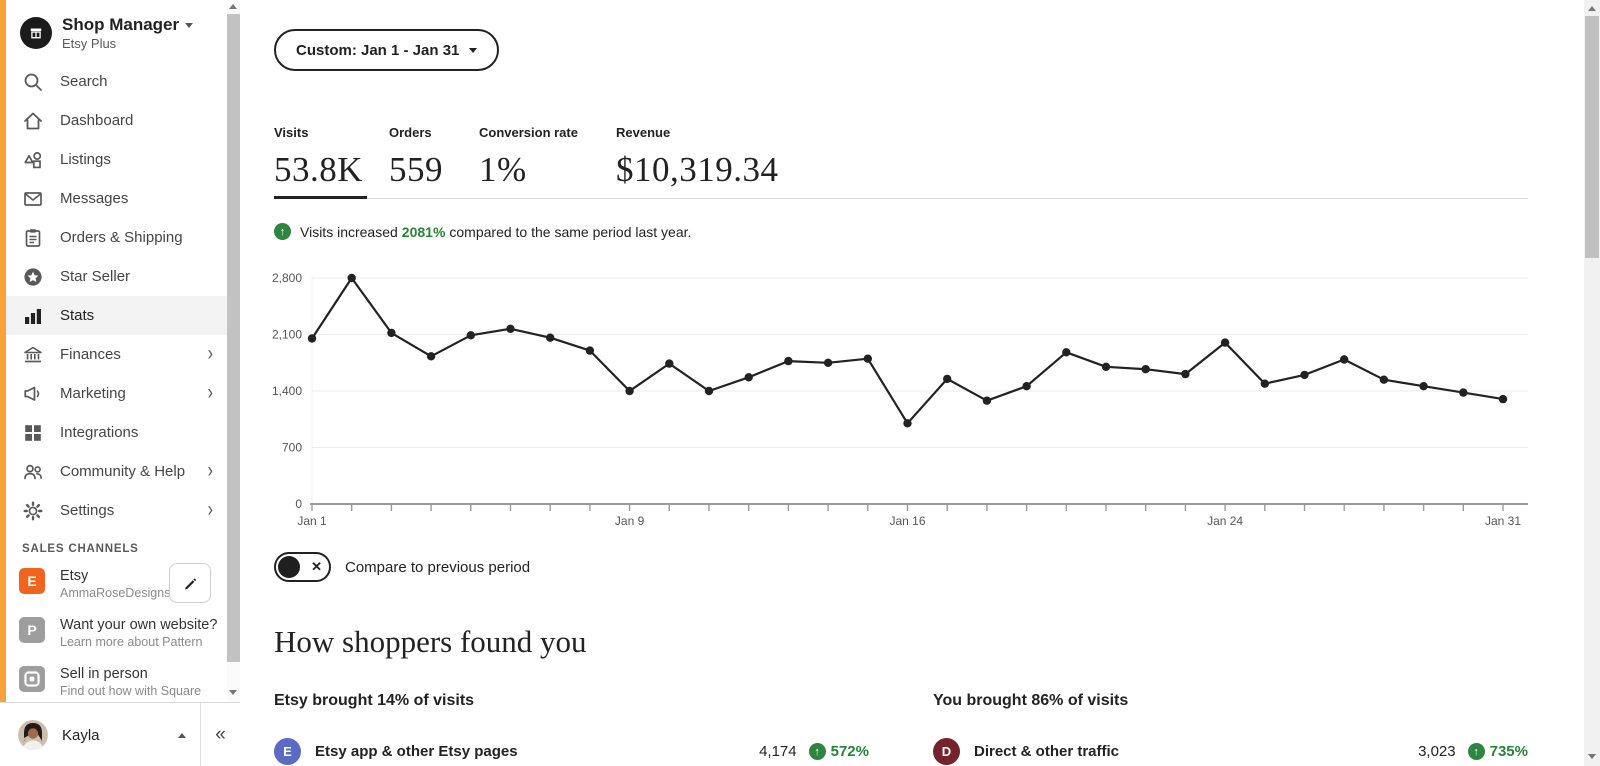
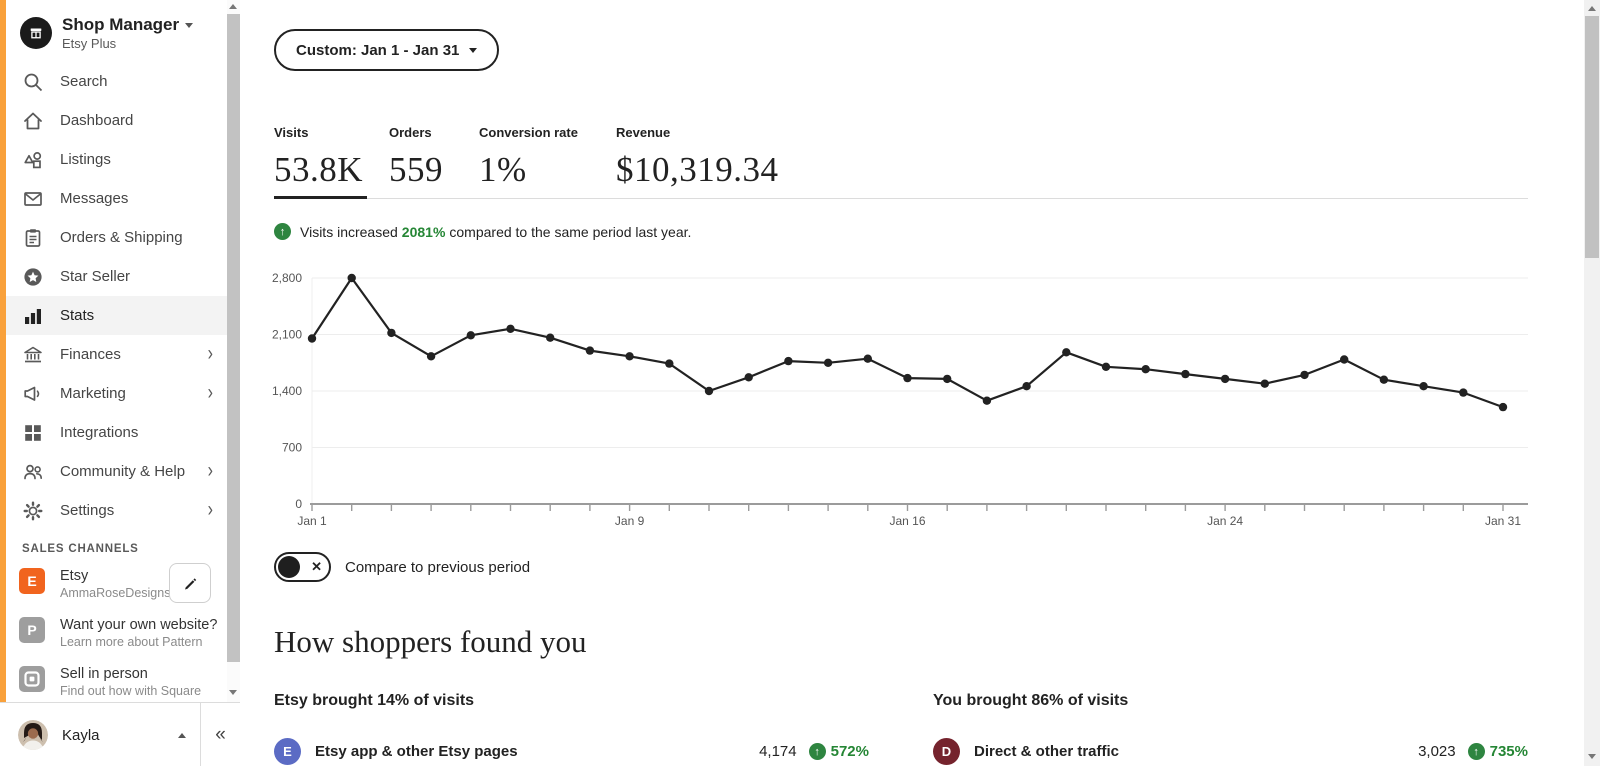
Jan 9: 1400 -> 1800
Jan 16: 1000 -> 1600
Jan 24: 2000 -> 1600
Jan 31: 1300 -> 1200
